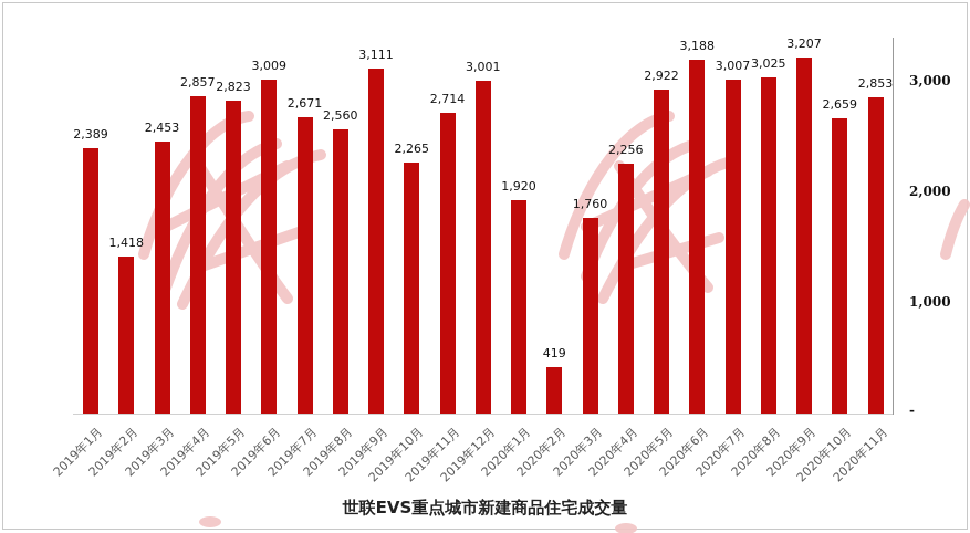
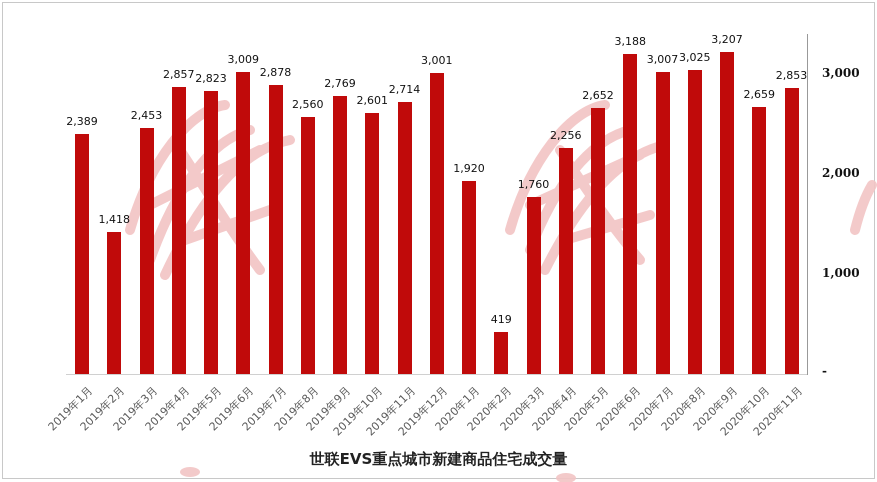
2019年7月: 2,671 -> 2,878
2019年9月: 3,111 -> 2,769
2019年10月: 2,265 -> 2,601
2020年5月: 2,922 -> 2,652
